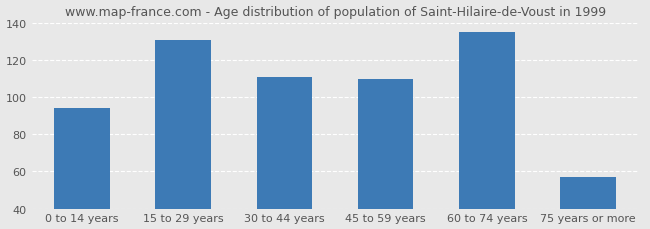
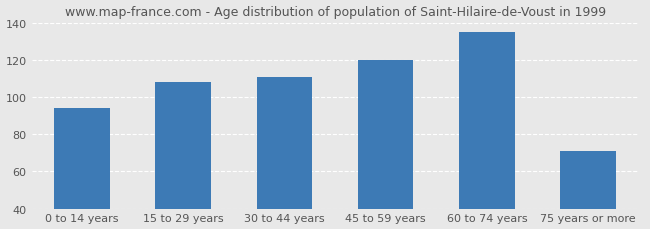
15 to 29 years: 131 -> 108
45 to 59 years: 110 -> 120
75 years or more: 57 -> 71
